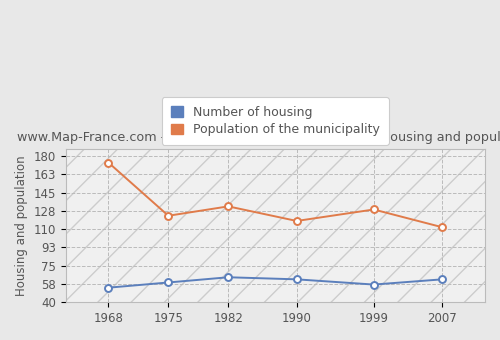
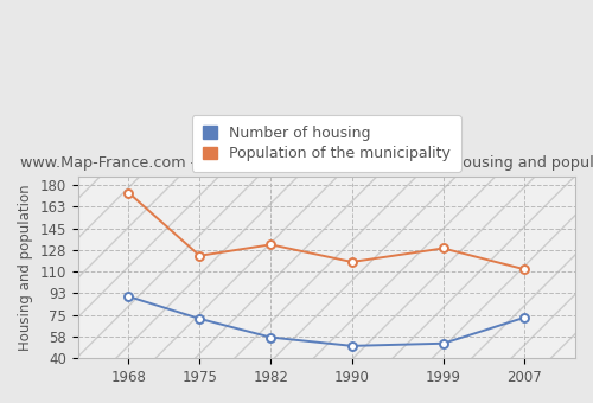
Number of housing/1968: 54 -> 90
Number of housing/1975: 59 -> 72
Number of housing/1982: 64 -> 57
Number of housing/1990: 62 -> 50
Number of housing/1999: 57 -> 52
Number of housing/2007: 62 -> 73
